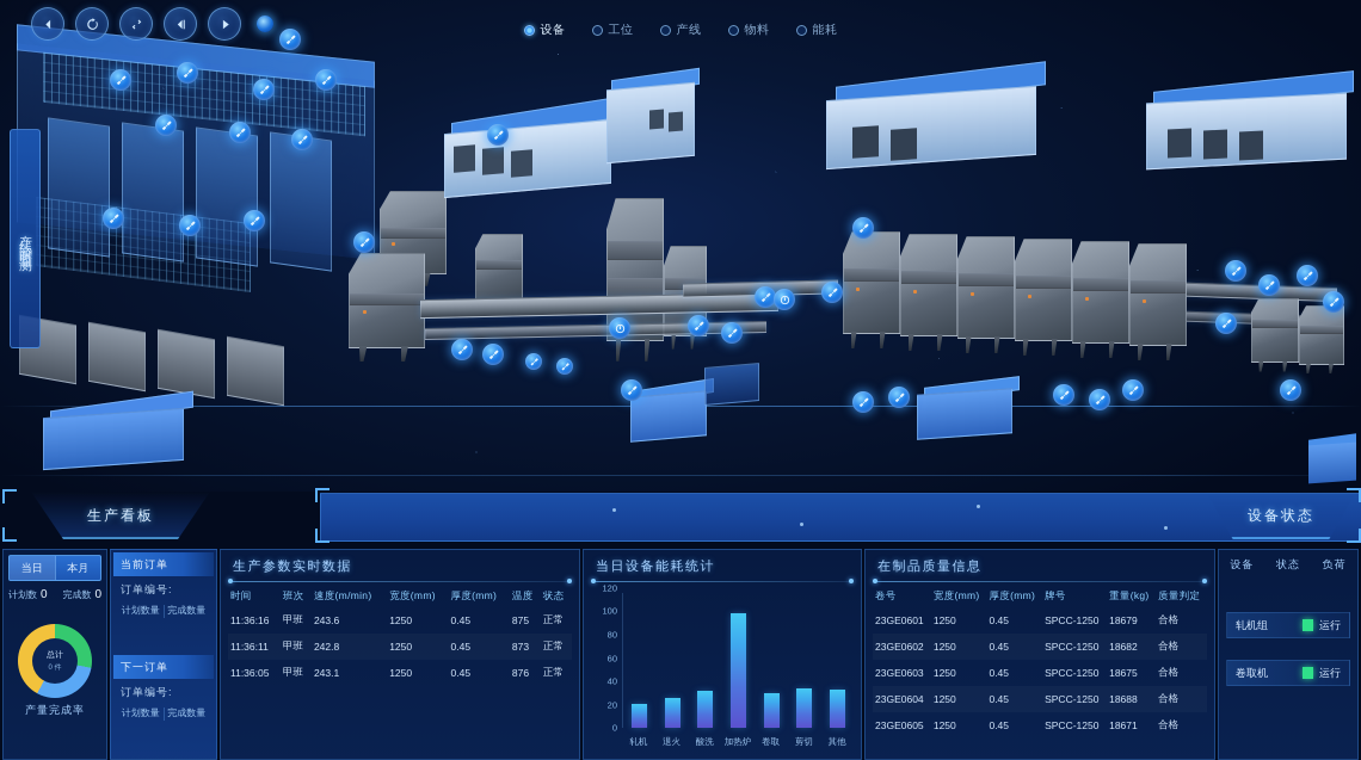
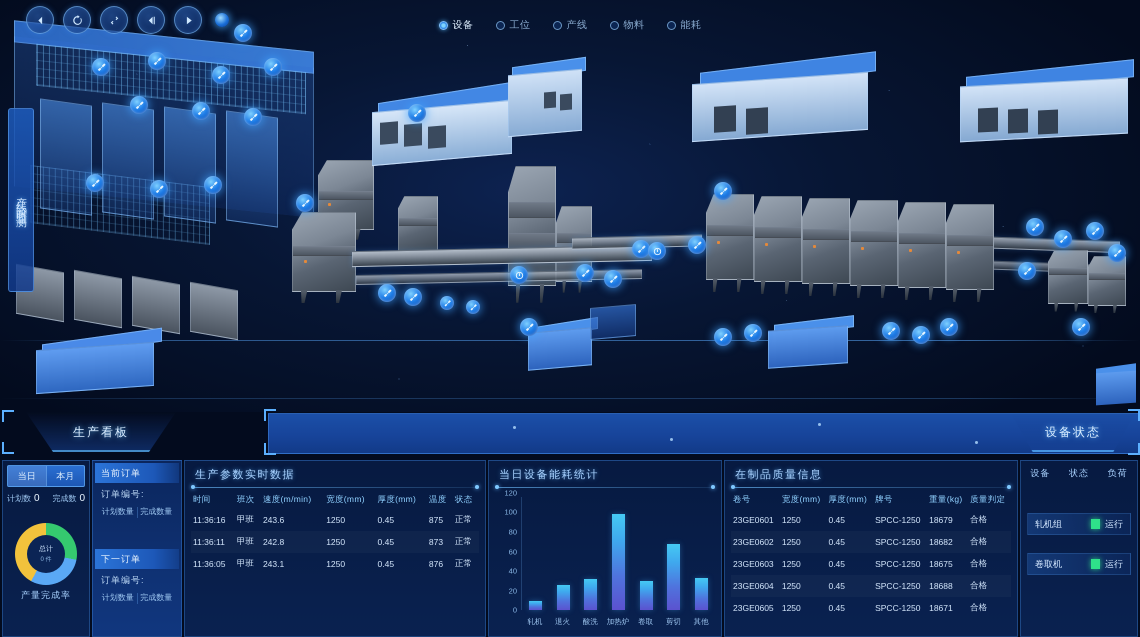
轧机: 20 -> 10
剪切: 40 -> 70
